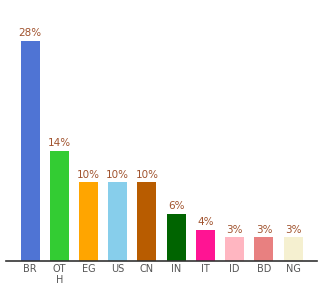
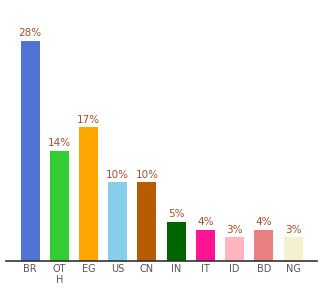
EG: 10% -> 17%
IN: 6% -> 5%
BD: 3% -> 4%
